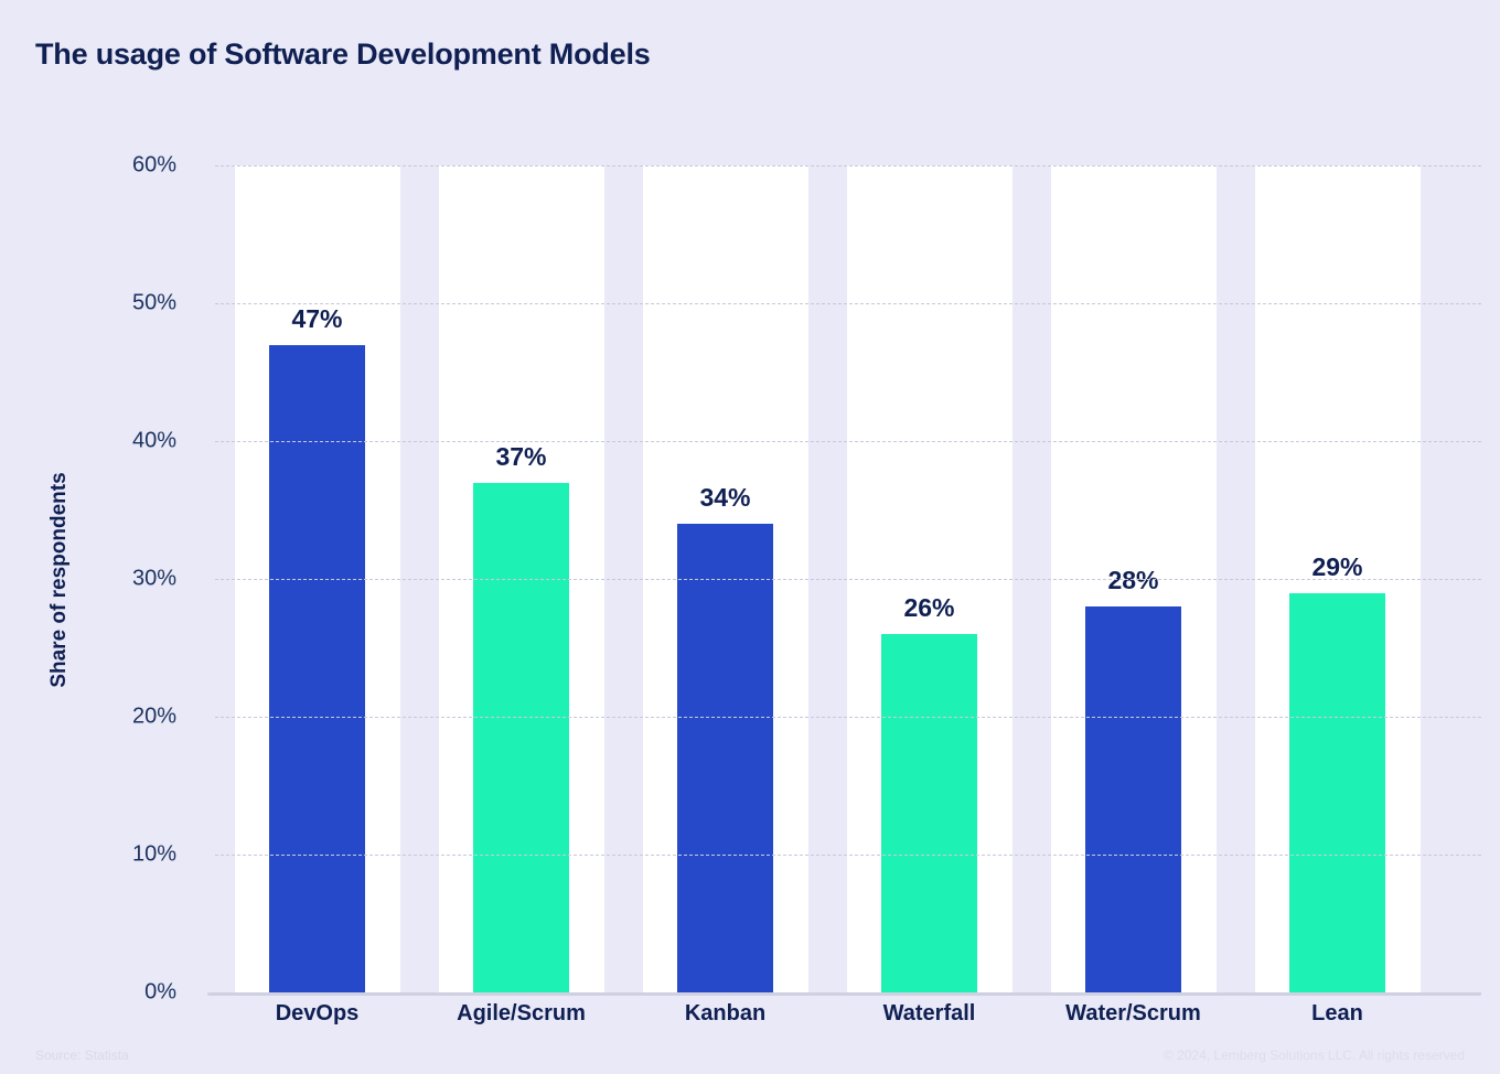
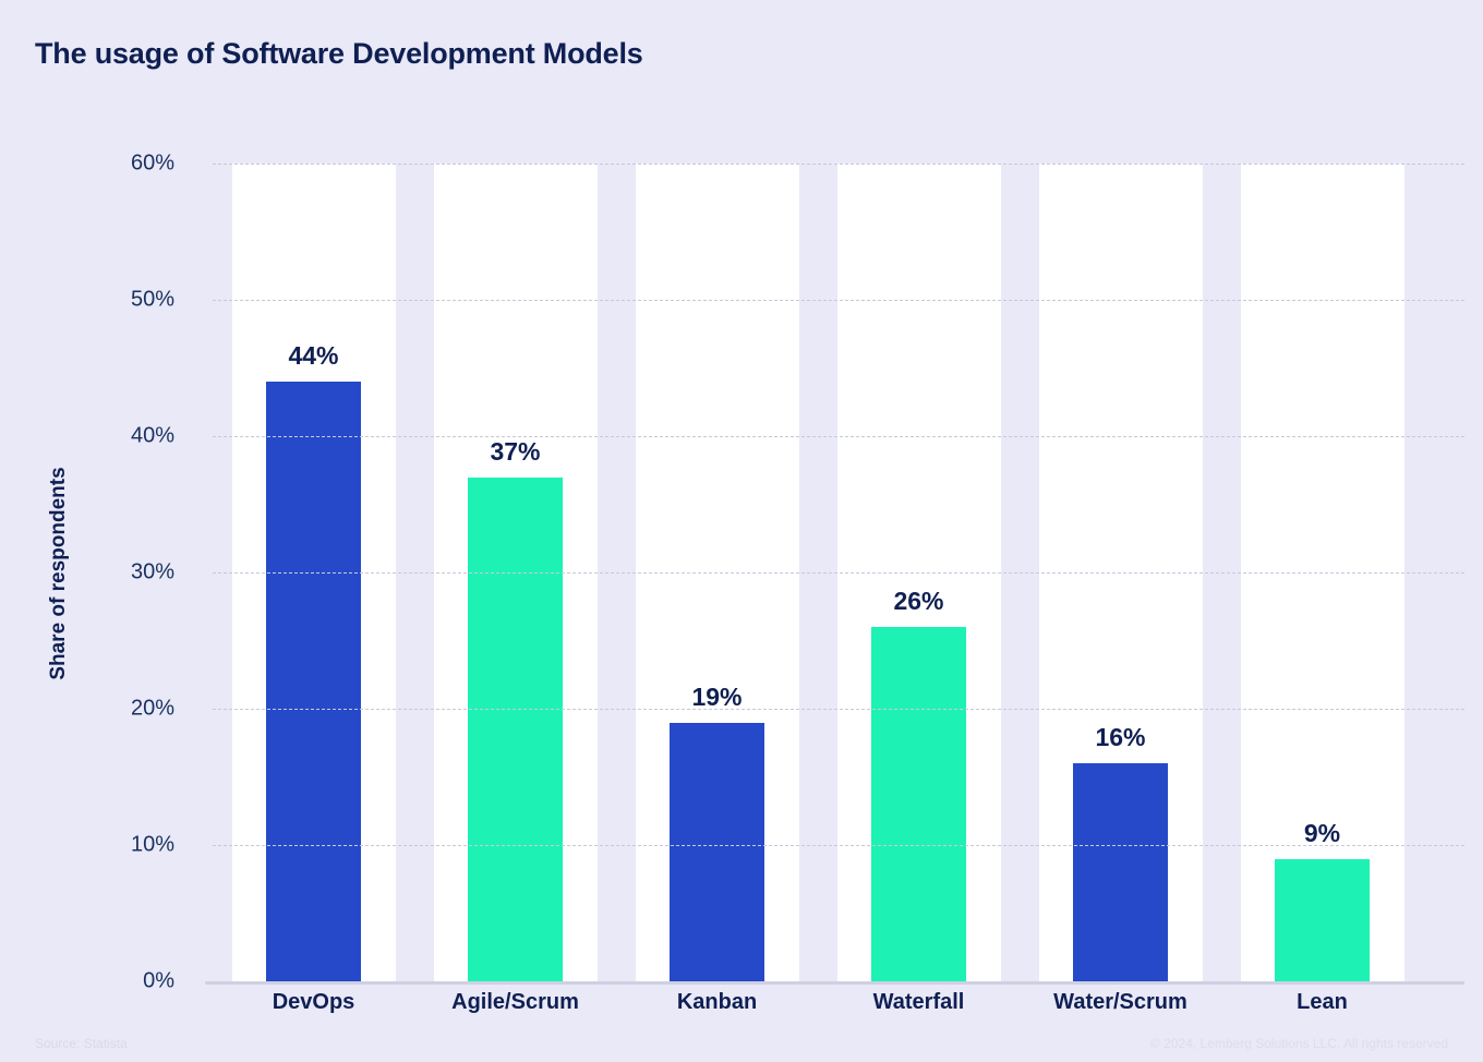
DevOps: 47% -> 44%
Kanban: 34% -> 19%
Water/Scrum: 28% -> 16%
Lean: 29% -> 9%
